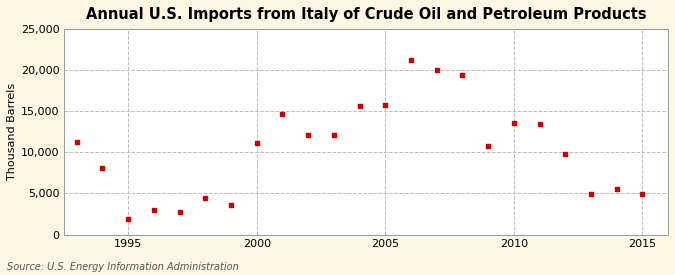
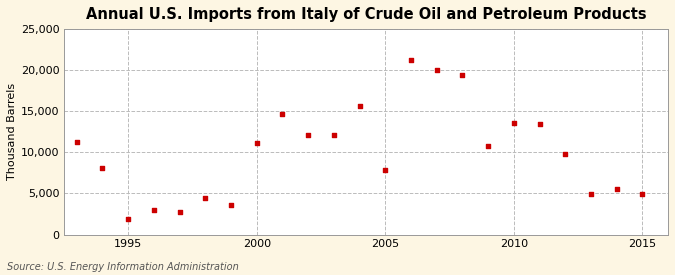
2005: 15,700 -> 7,800
